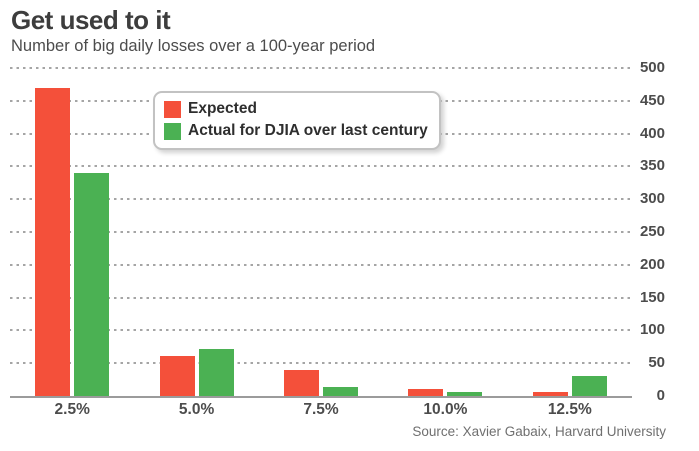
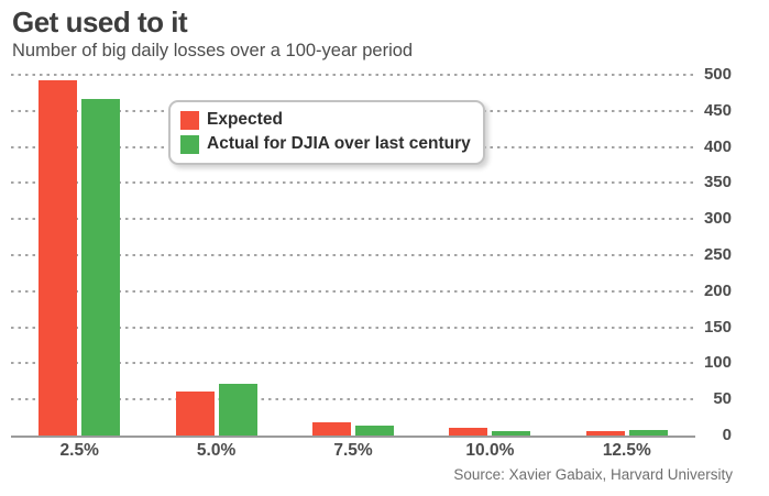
Expected/2.5%: 470 -> 490
Actual for DJIA over last century/2.5%: 340 -> 470
Expected/7.5%: 40 -> 20
Actual for DJIA over last century/12.5%: 30 -> 10
